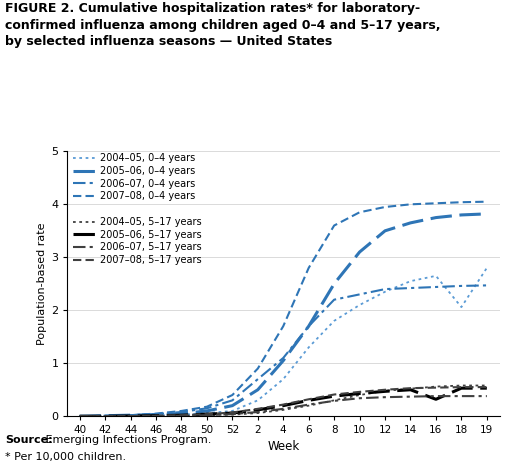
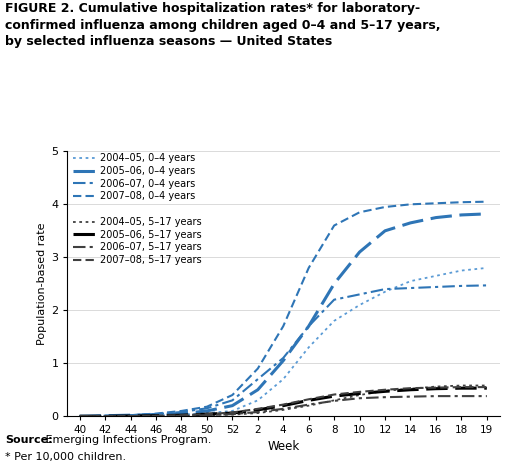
2005–06, 5–17 years/16: 0.32 -> 0.52
2004–05, 0–4 years/18: 2.06 -> 2.75
